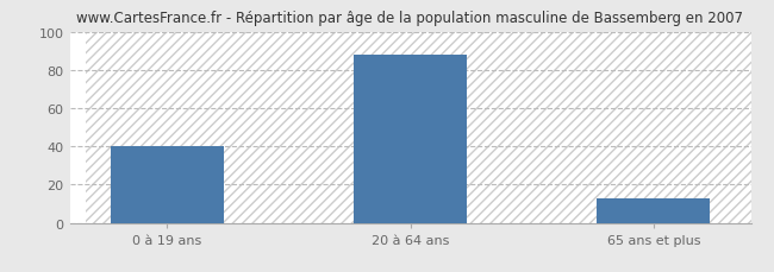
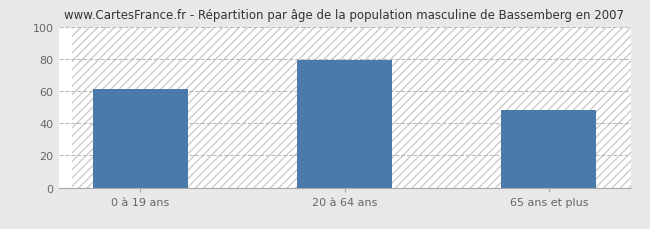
0 à 19 ans: 40 -> 61
20 à 64 ans: 88 -> 79
65 ans et plus: 13 -> 48
